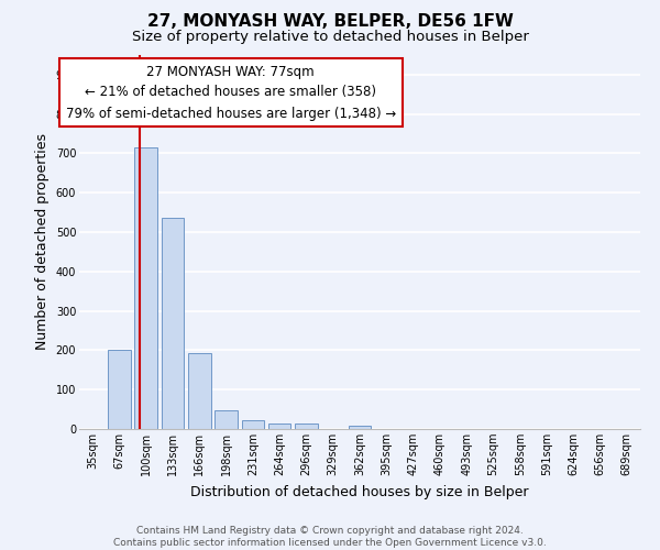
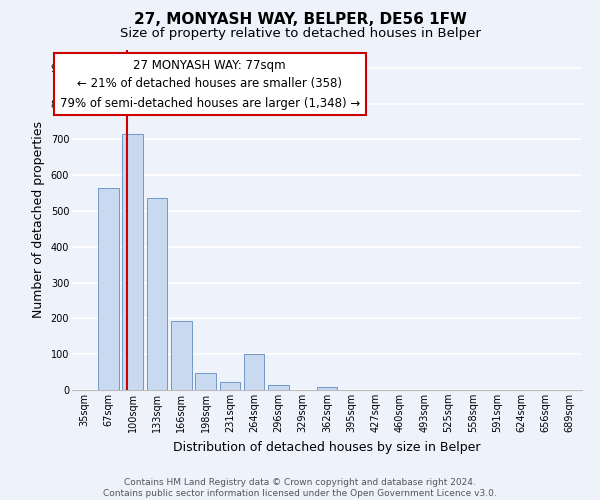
67sqm: 200 -> 565
264sqm: 15 -> 100
